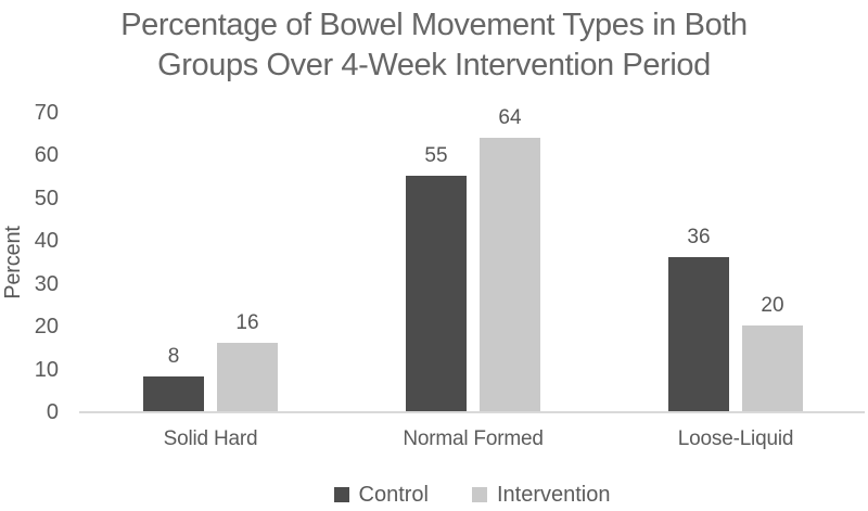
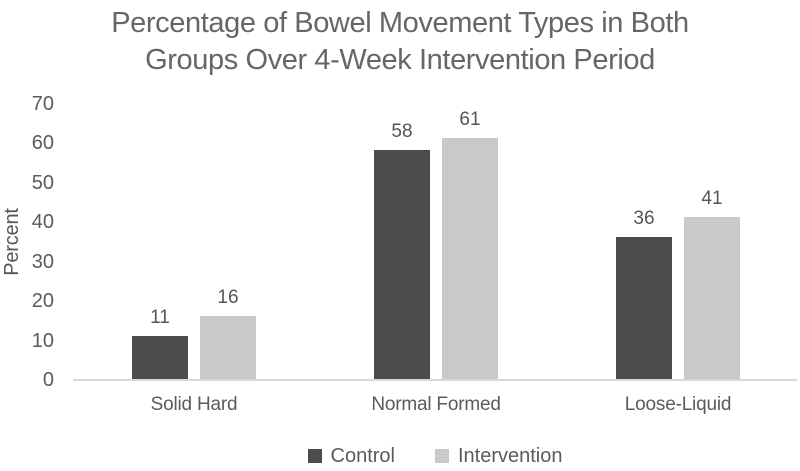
Control/Solid Hard: 8 -> 11
Control/Normal Formed: 55 -> 58
Intervention/Normal Formed: 64 -> 61
Intervention/Loose-Liquid: 20 -> 41
